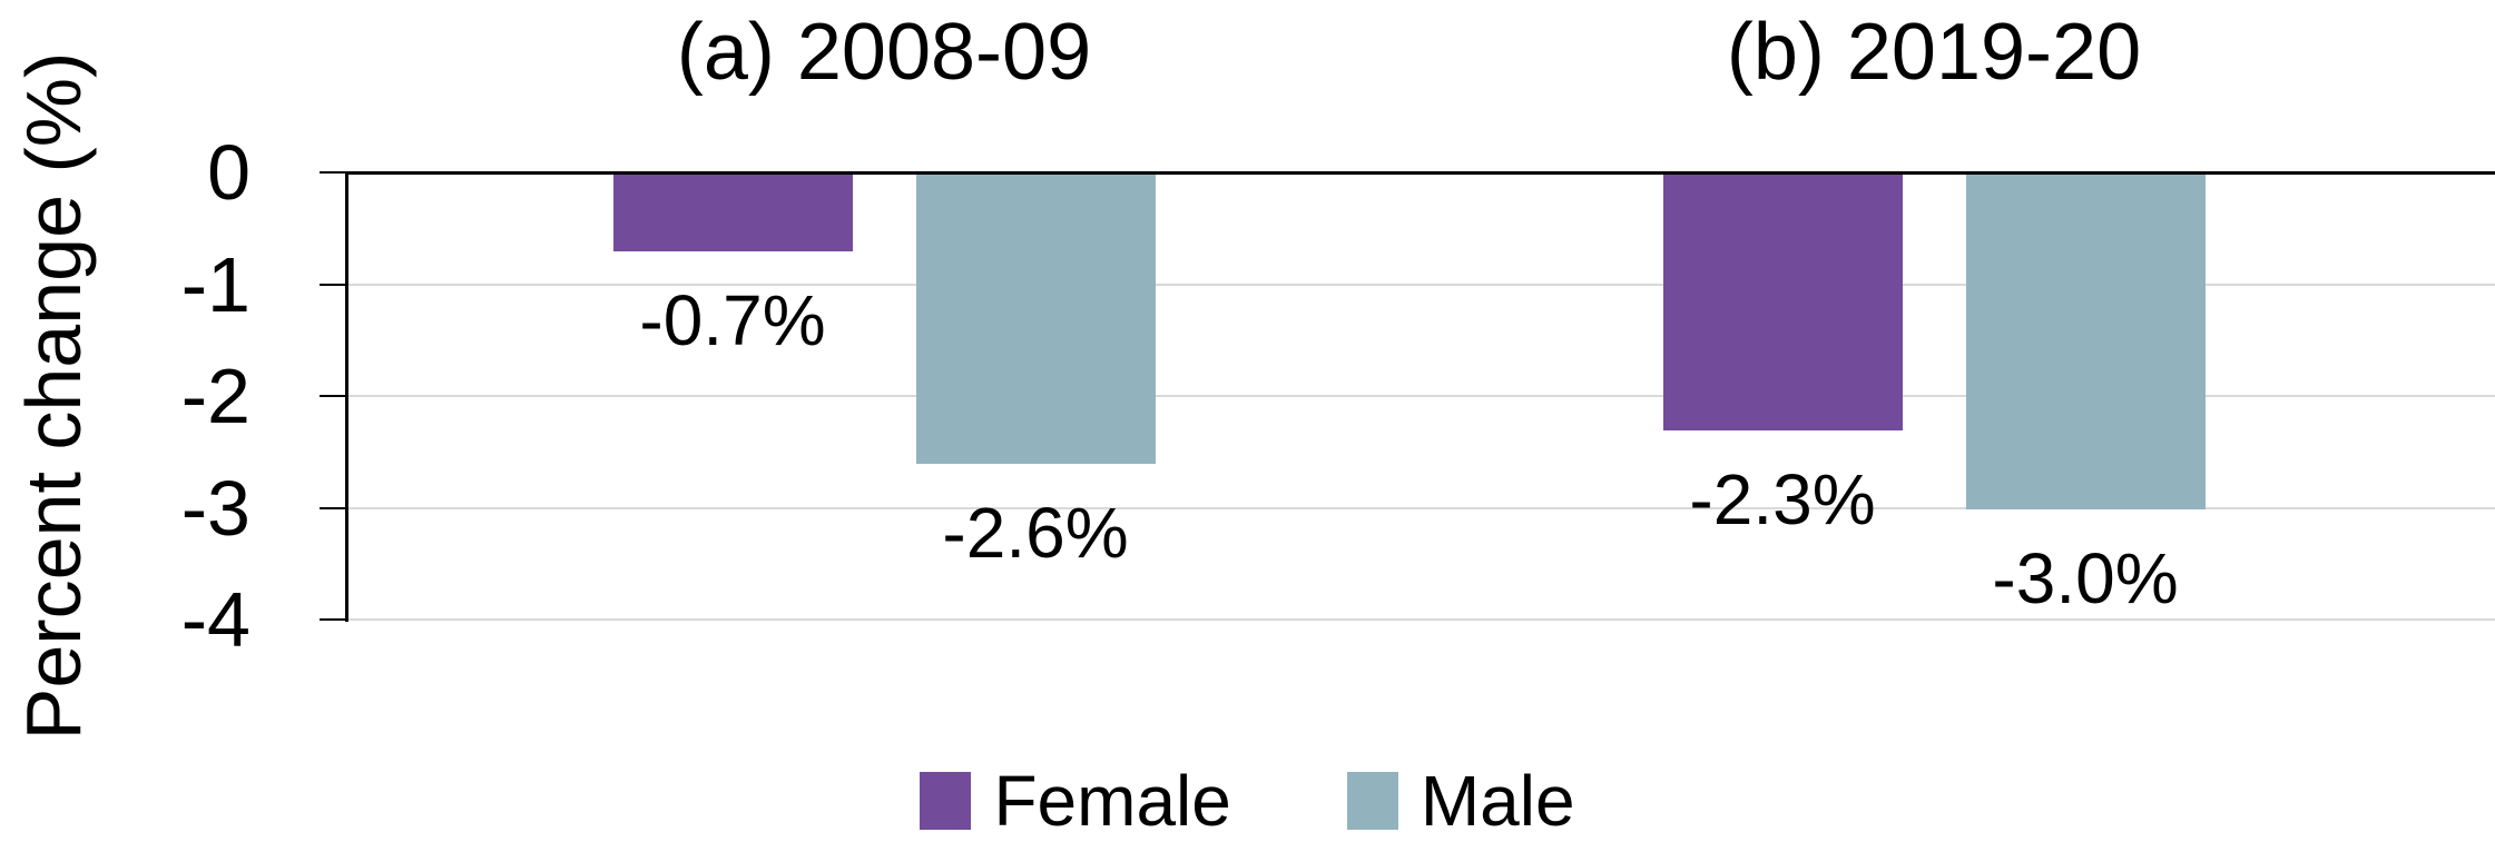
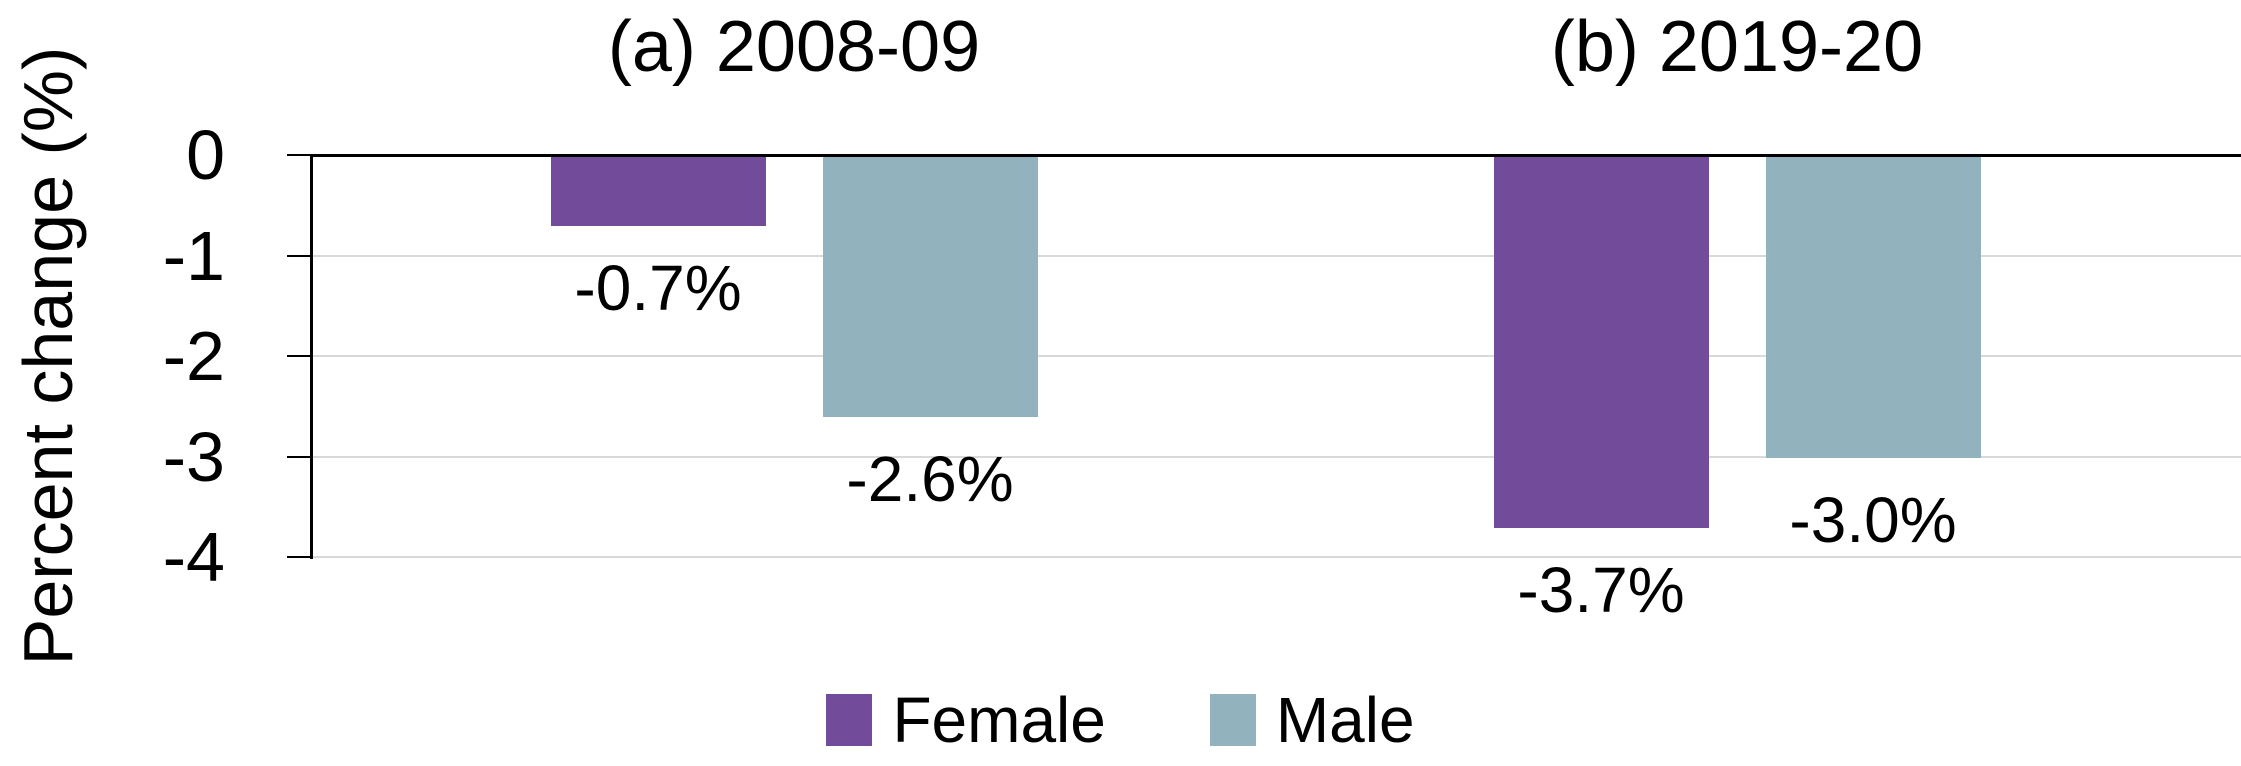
Female/(b) 2019-20: -2.3% -> -3.7%
